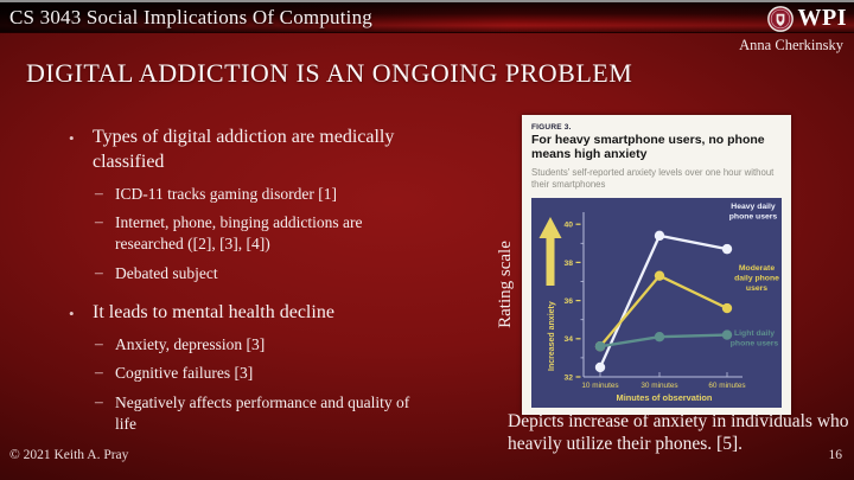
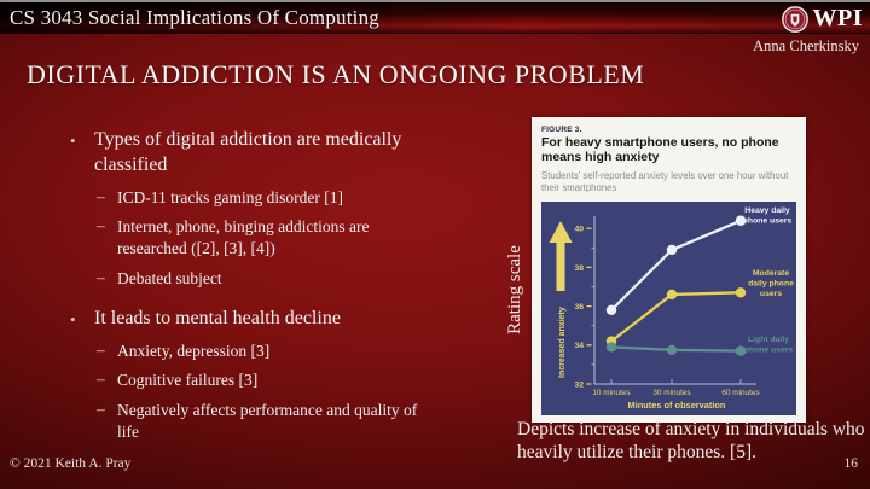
Heavy daily phone users/10 minutes: 32.5 -> 35.8
Moderate daily phone users/10 minutes: 33.6 -> 34.2
Light daily phone users/10 minutes: 33.6 -> 33.9
Heavy daily phone users/30 minutes: 39.4 -> 38.9
Moderate daily phone users/30 minutes: 37.3 -> 36.6
Light daily phone users/30 minutes: 34.1 -> 33.8
Heavy daily phone users/60 minutes: 38.7 -> 40.4
Moderate daily phone users/60 minutes: 35.6 -> 36.7
Light daily phone users/60 minutes: 34.2 -> 33.7
